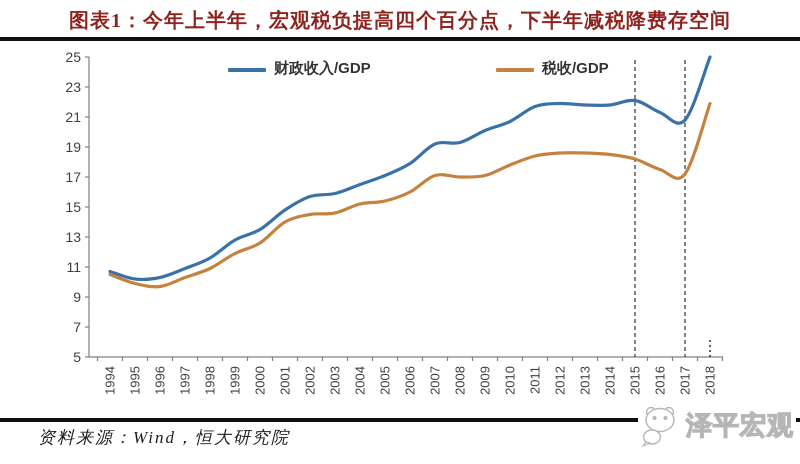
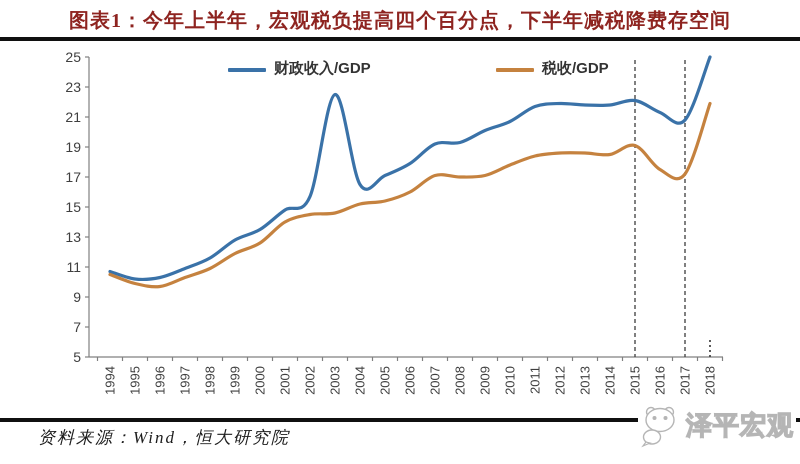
财政收入/GDP/2003: 15.9 -> 22.5
税收/GDP/2015: 18.2 -> 19.1
